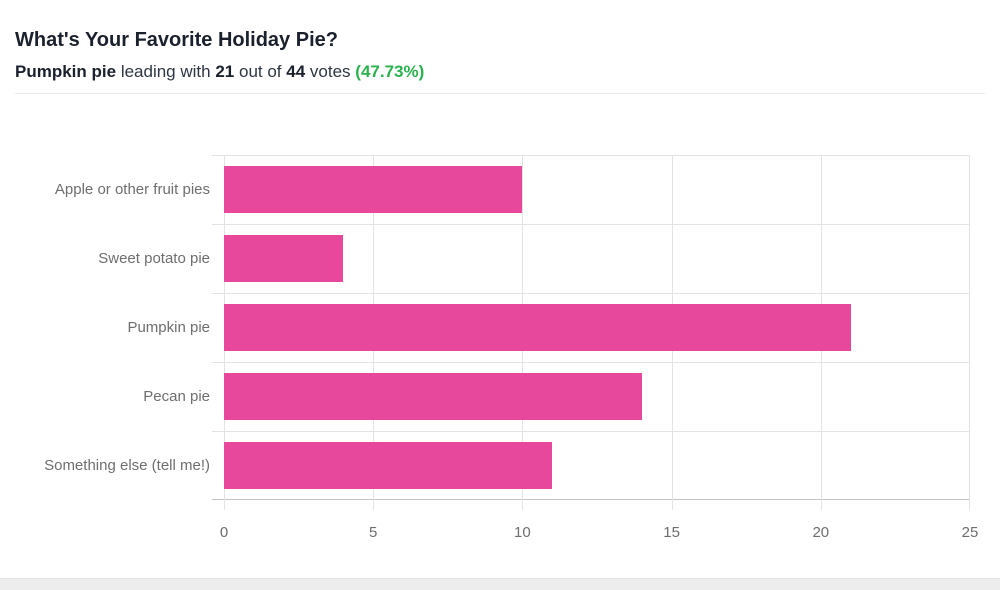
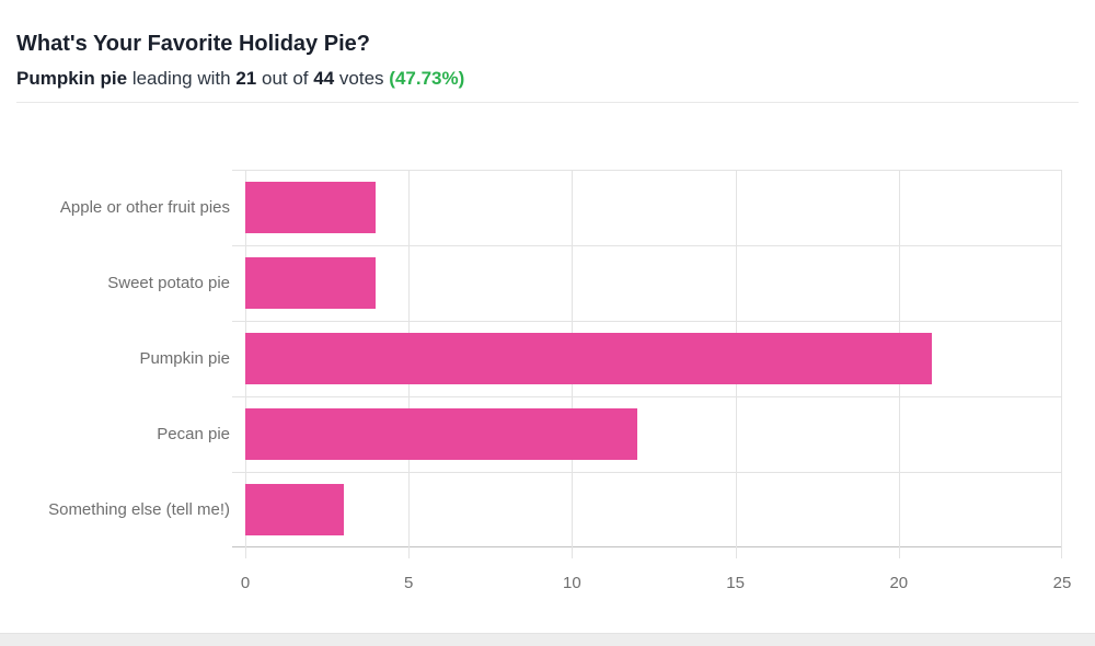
Apple or other fruit pies: 10 -> 4
Pecan pie: 14 -> 12
Something else (tell me!): 11 -> 3
